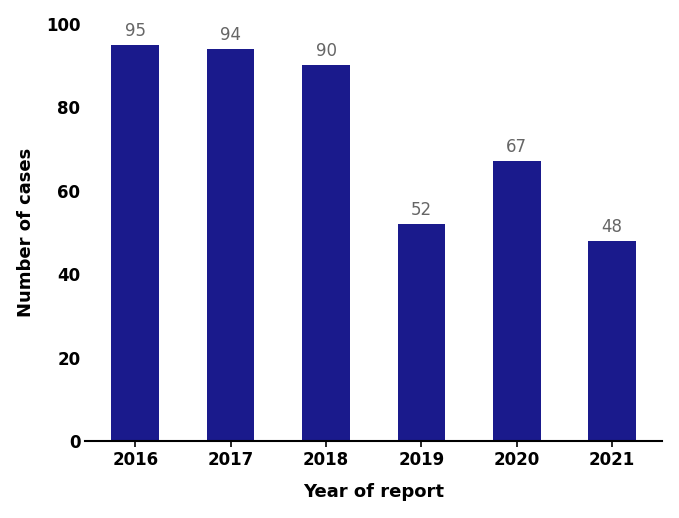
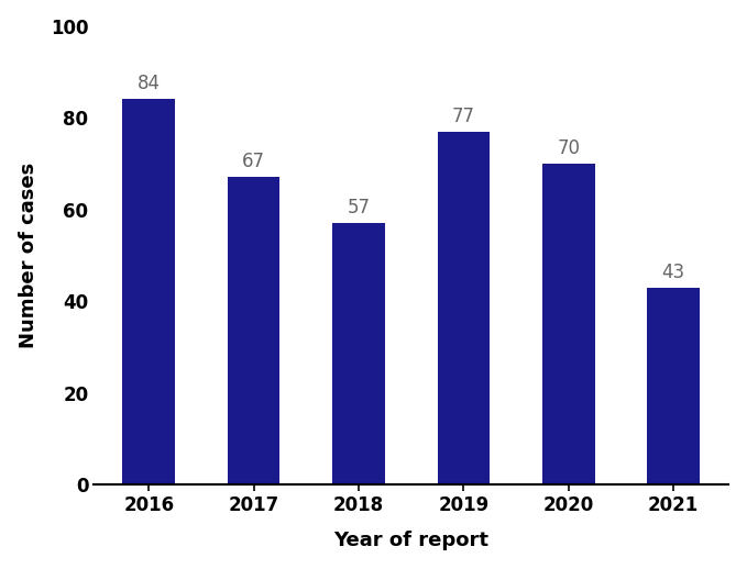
2016: 95 -> 84
2017: 94 -> 67
2018: 90 -> 57
2019: 52 -> 77
2020: 67 -> 70
2021: 48 -> 43
